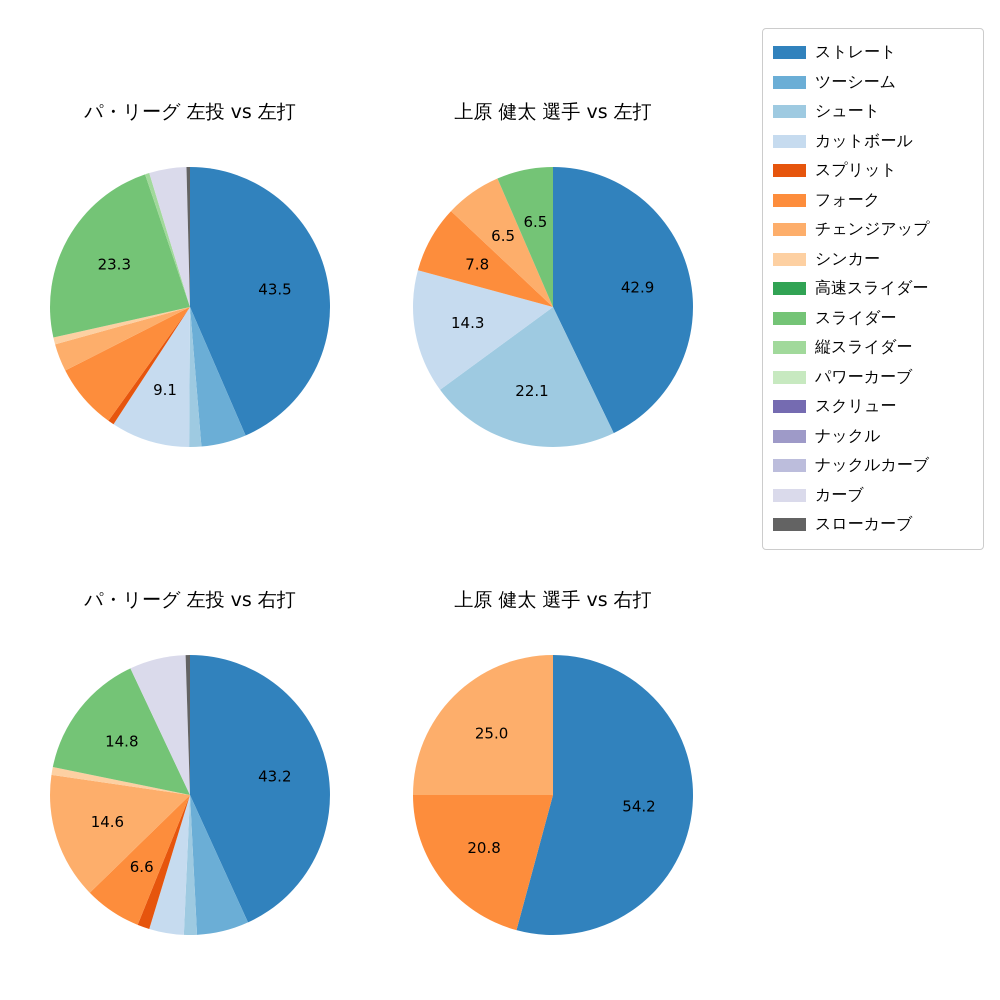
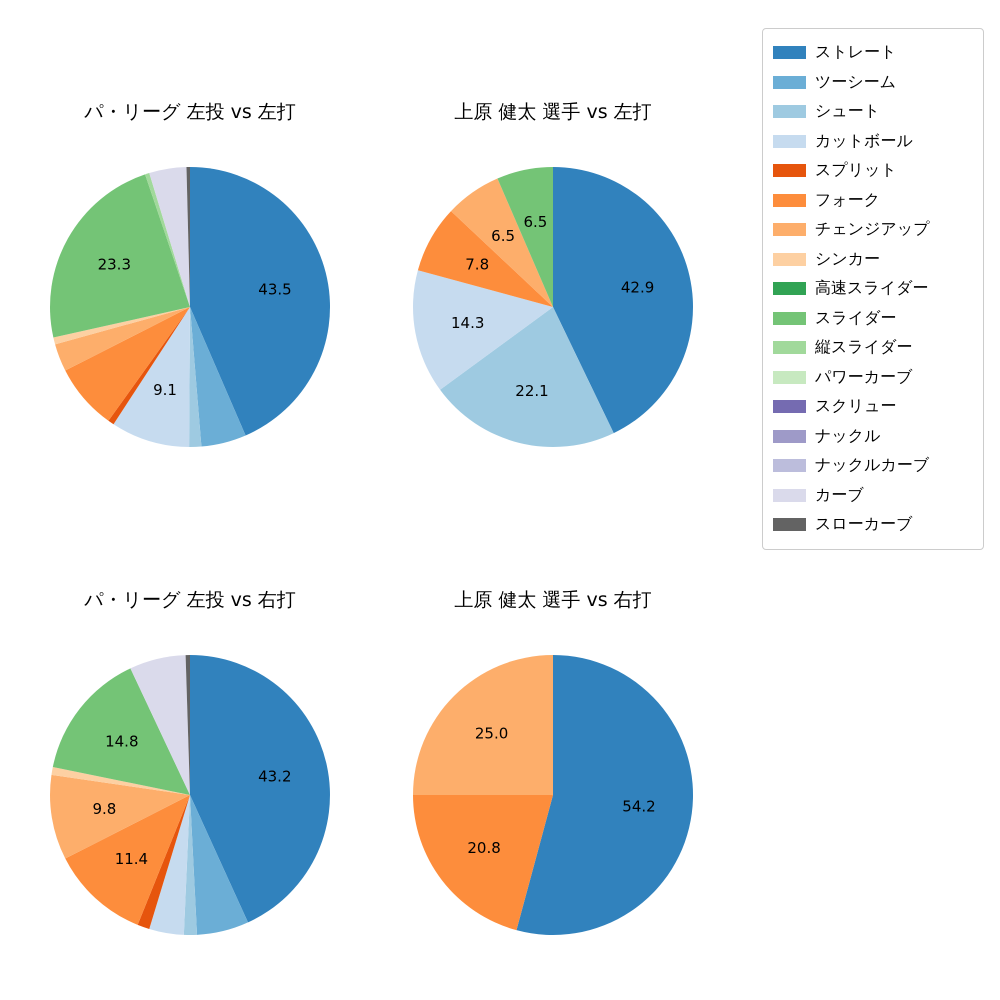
パ・リーグ 左投 vs 右打/フォーク: 6.6 -> 11.4
パ・リーグ 左投 vs 右打/チェンジアップ: 14.6 -> 9.8
